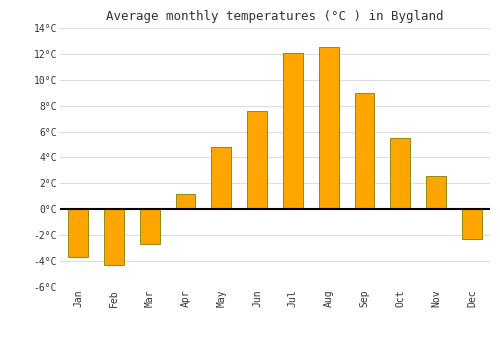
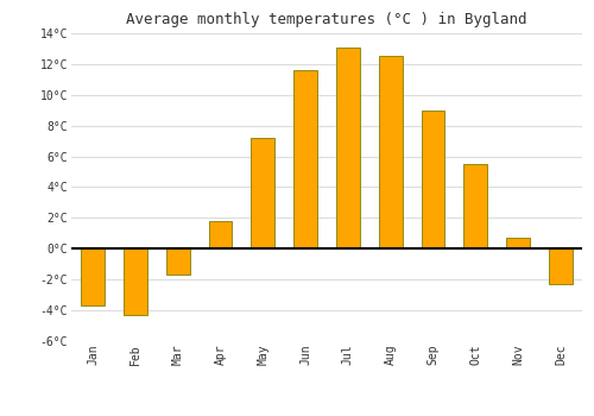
Mar: -2.7°C -> -1.7°C
Apr: 1.2°C -> 1.8°C
May: 4.8°C -> 7.2°C
Jun: 7.6°C -> 11.6°C
Jul: 12.1°C -> 13.1°C
Nov: 2.6°C -> 0.7°C
